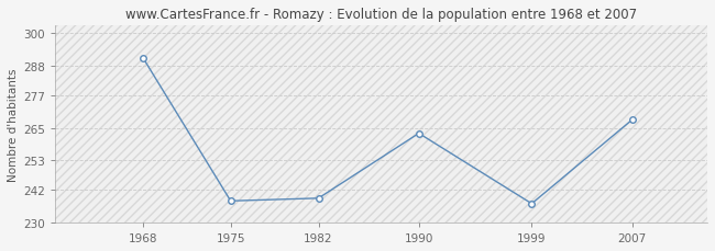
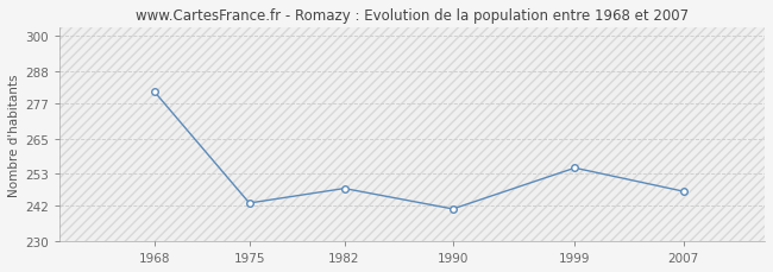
1968: 291 -> 281
1975: 238 -> 243
1982: 239 -> 248
1990: 263 -> 241
1999: 237 -> 255
2007: 268 -> 247
